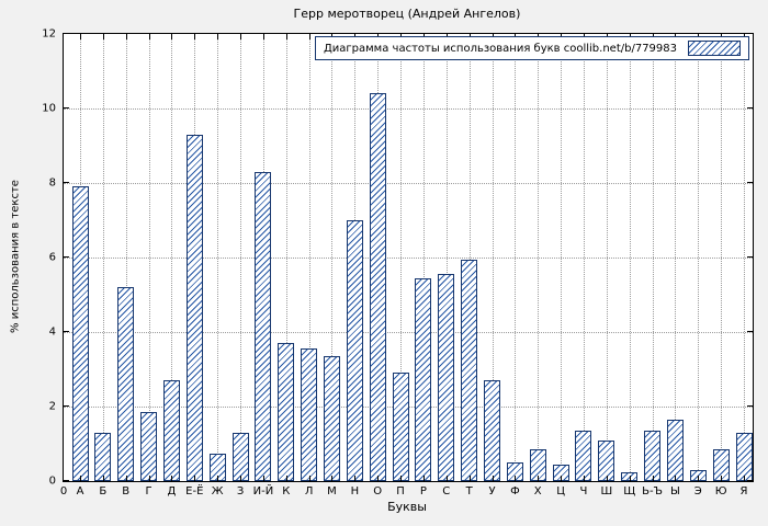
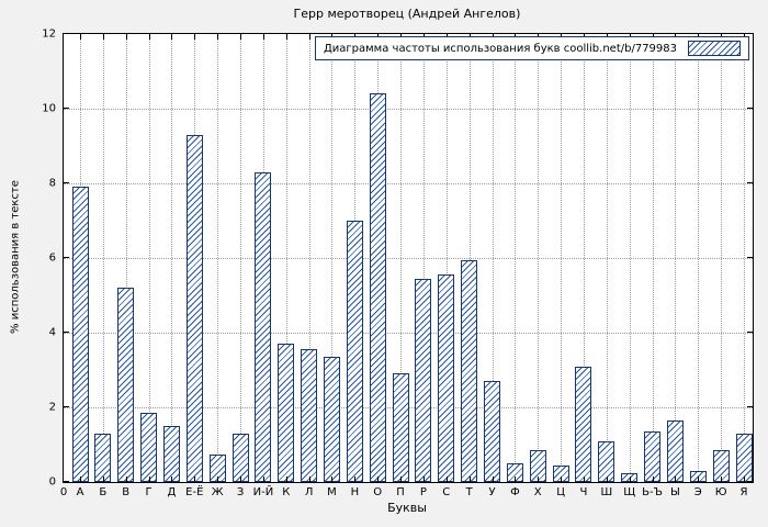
Д: 2.7 -> 1.5
Ч: 1.4 -> 3.1
